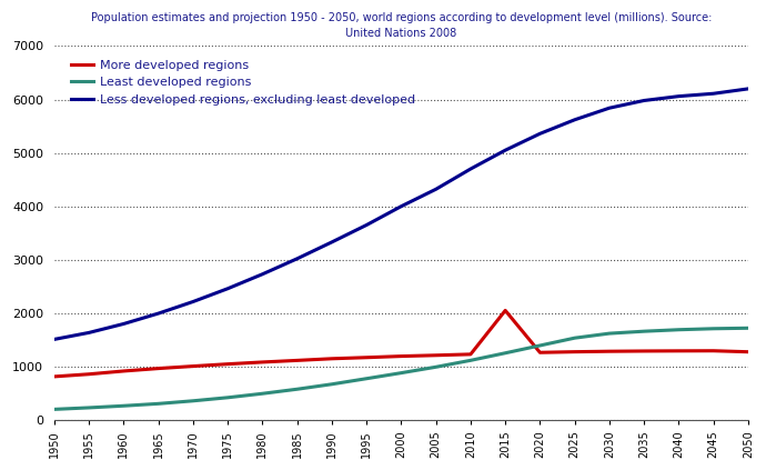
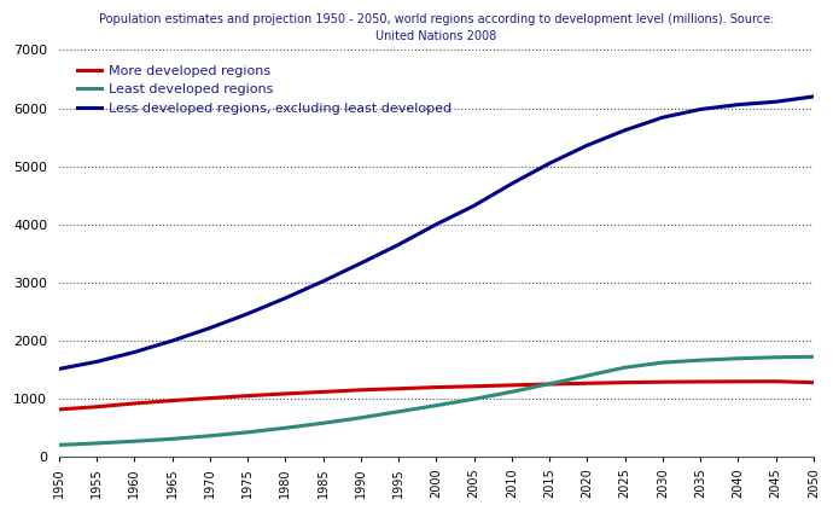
More developed regions/2015: 2050 -> 1250
